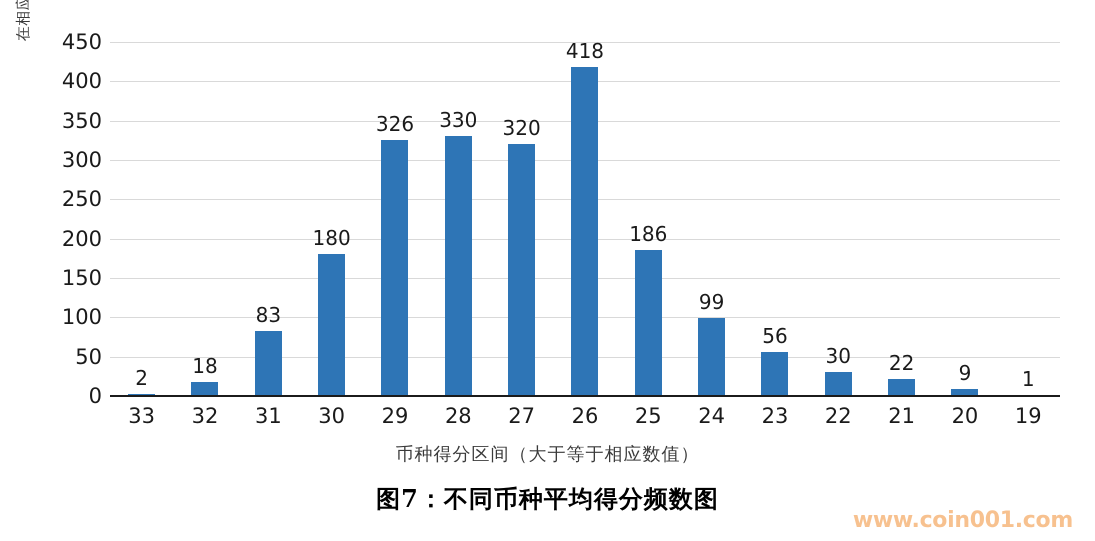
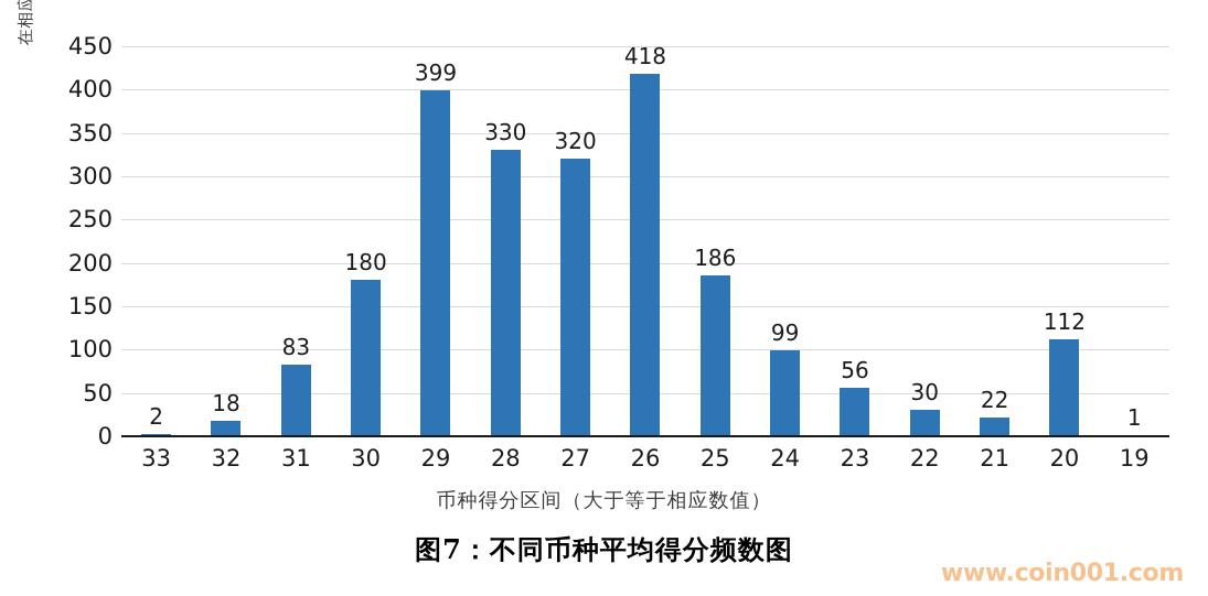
29: 326 -> 399
20: 9 -> 112
